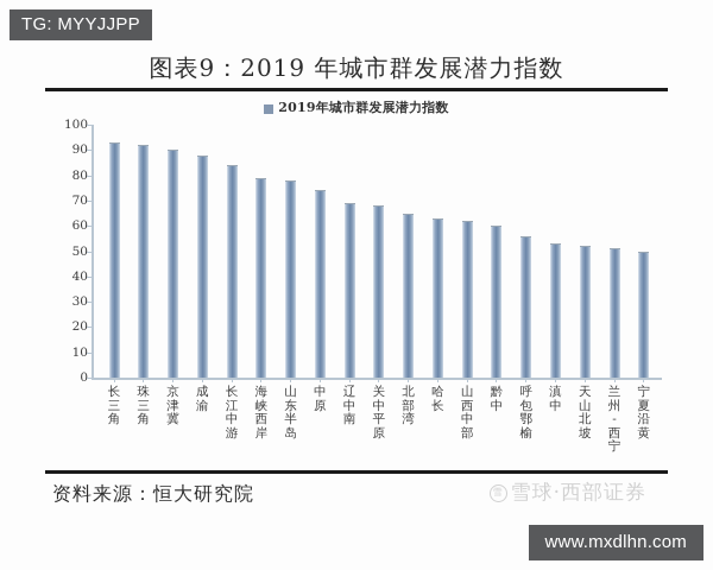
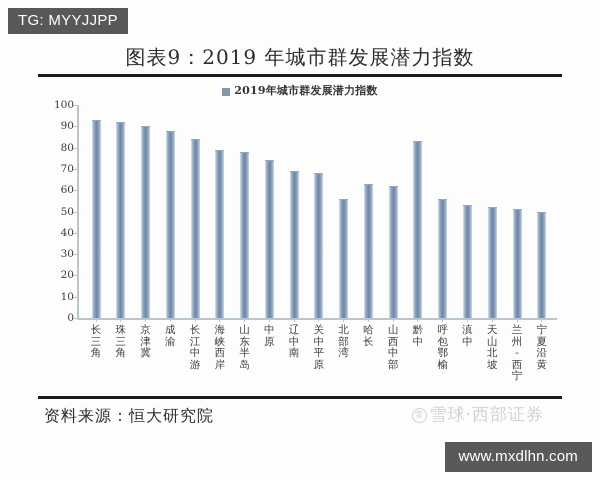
北部湾: 65 -> 56
黔中: 60 -> 83
